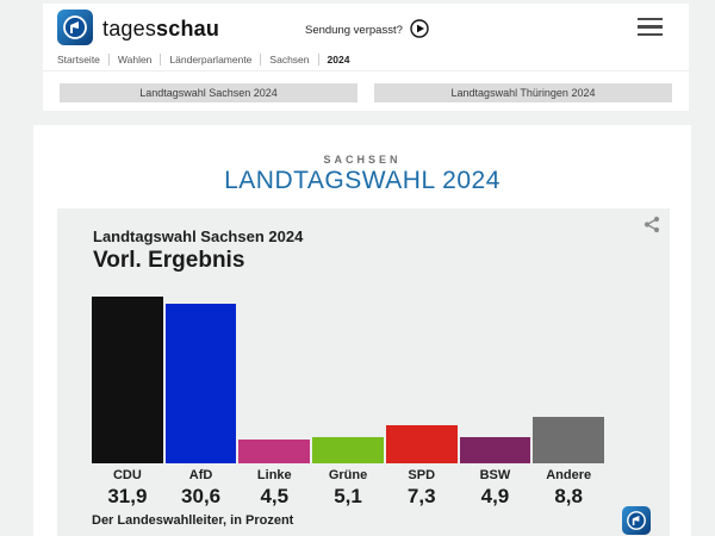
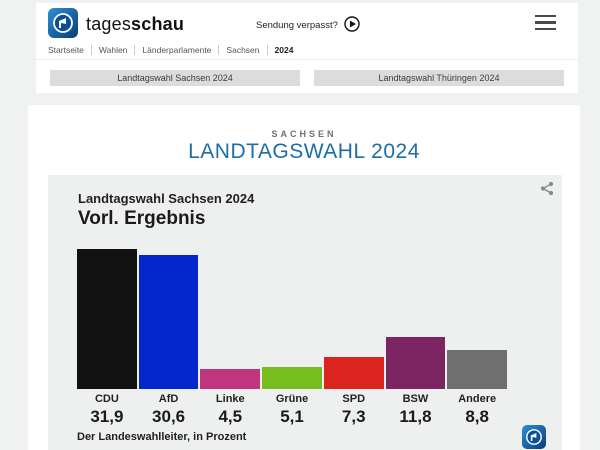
BSW: 4,9 -> 11,8
